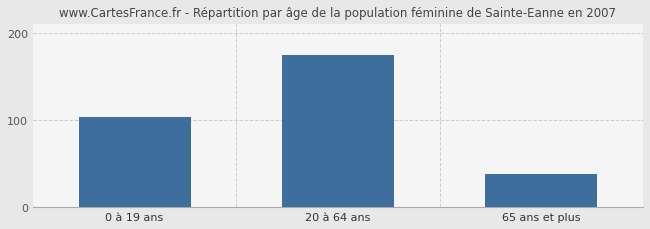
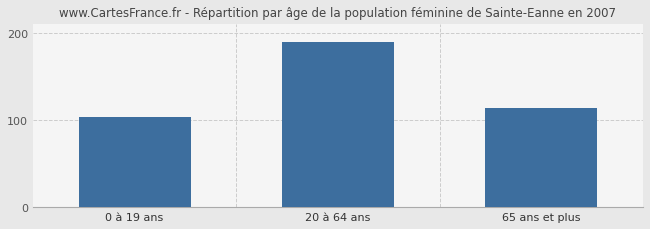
20 à 64 ans: 175 -> 190
65 ans et plus: 38 -> 114
